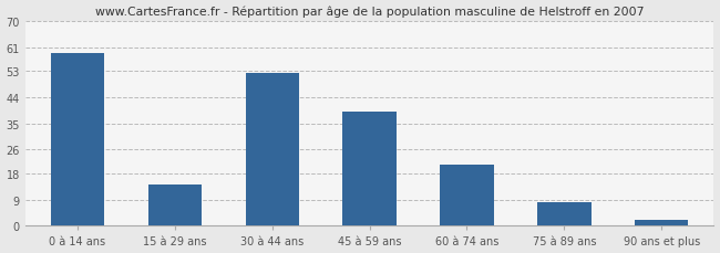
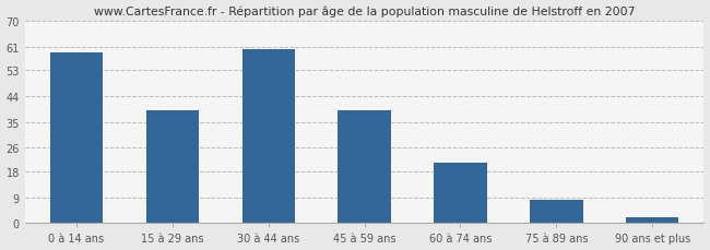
15 à 29 ans: 14 -> 39
30 à 44 ans: 52 -> 60
